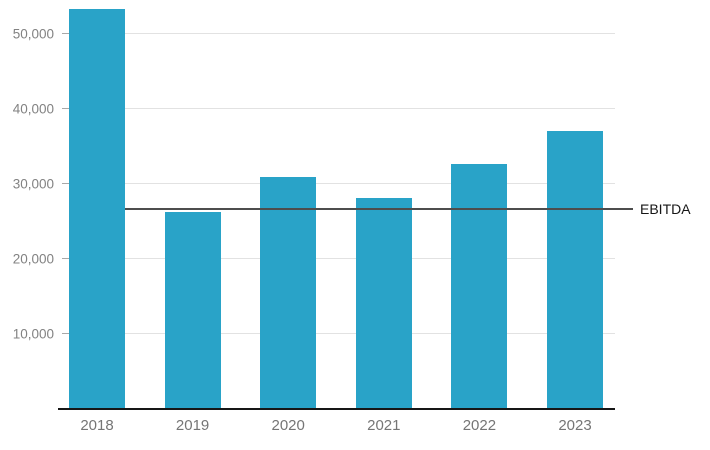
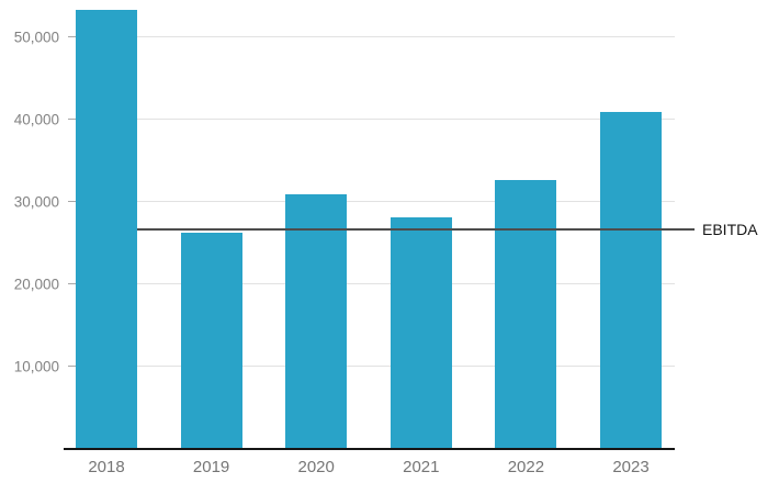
2023: 37000 -> 41000
